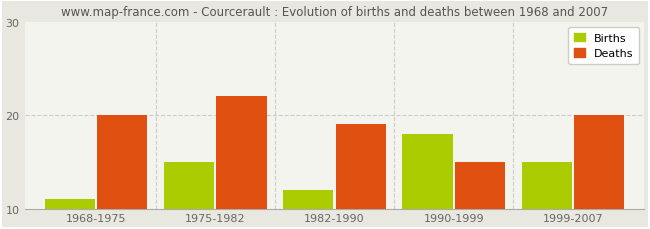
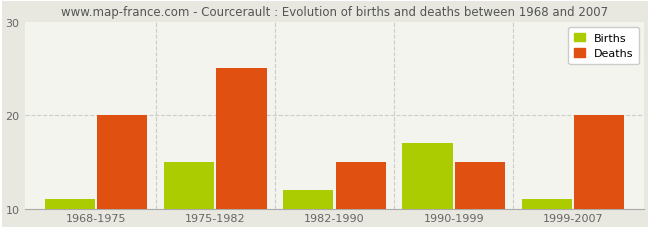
Deaths/1975-1982: 22 -> 25
Deaths/1982-1990: 19 -> 15
Births/1990-1999: 18 -> 17
Births/1999-2007: 15 -> 11
